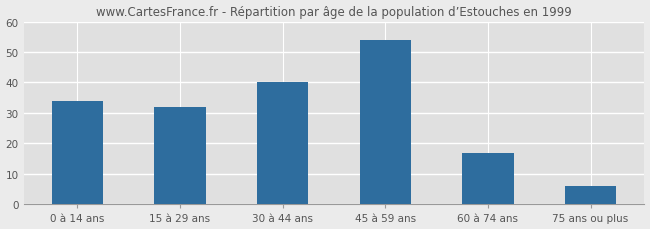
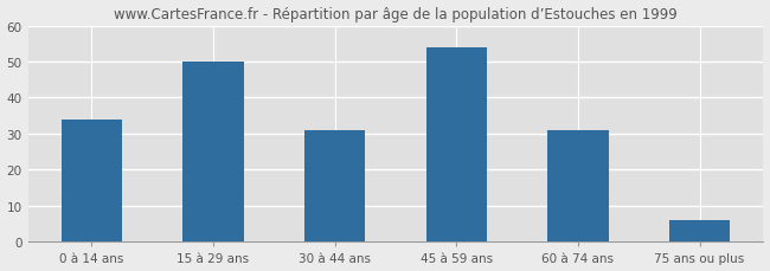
15 à 29 ans: 32 -> 50
30 à 44 ans: 40 -> 31
60 à 74 ans: 17 -> 31
